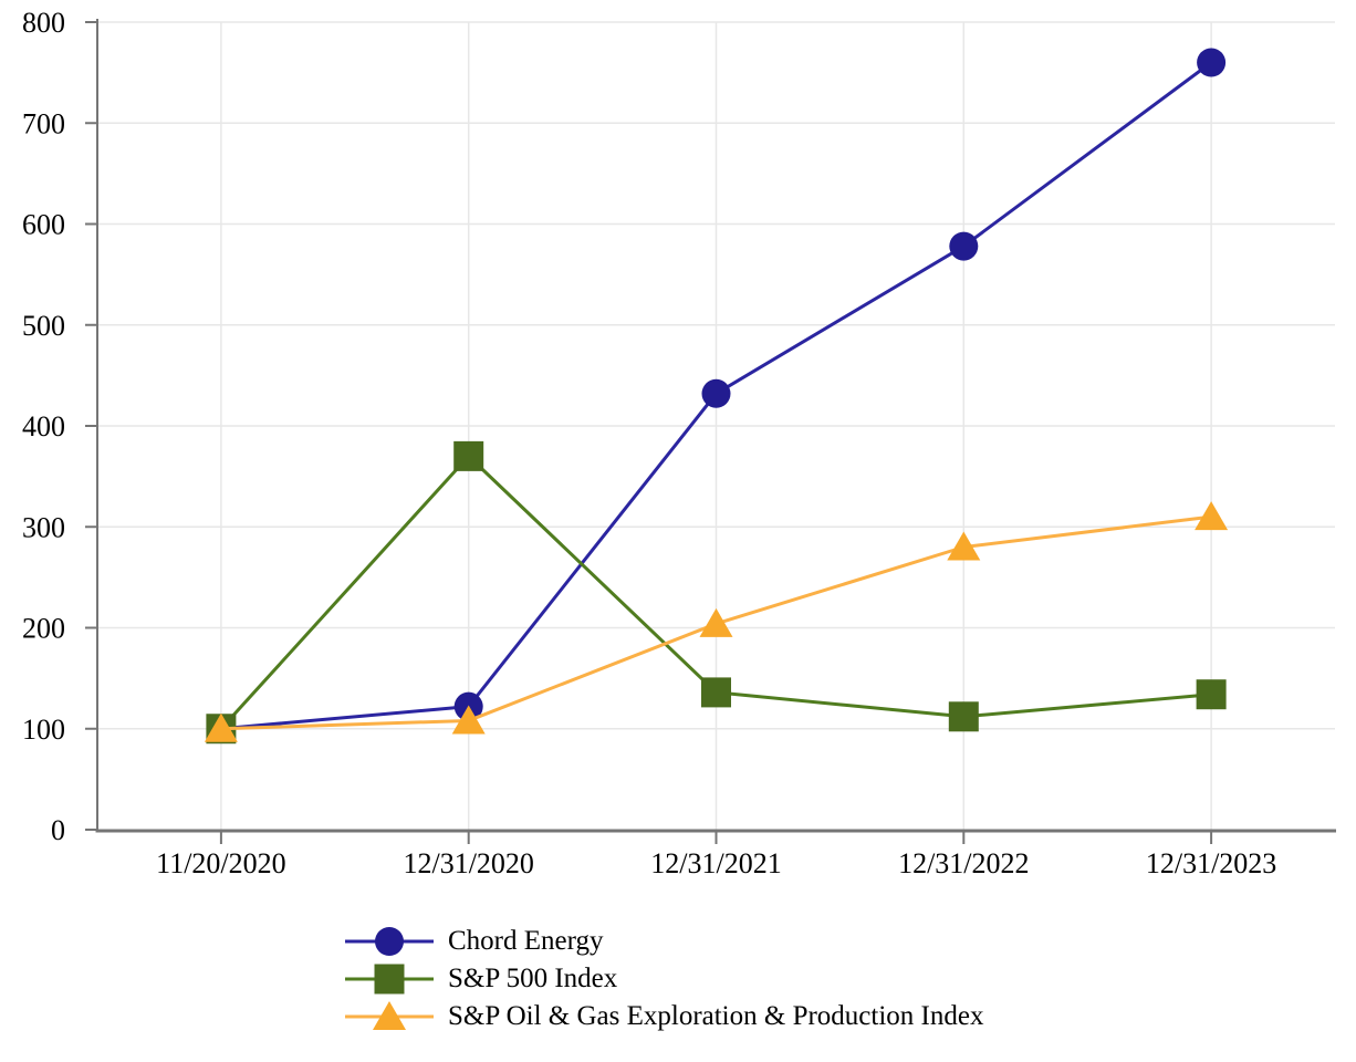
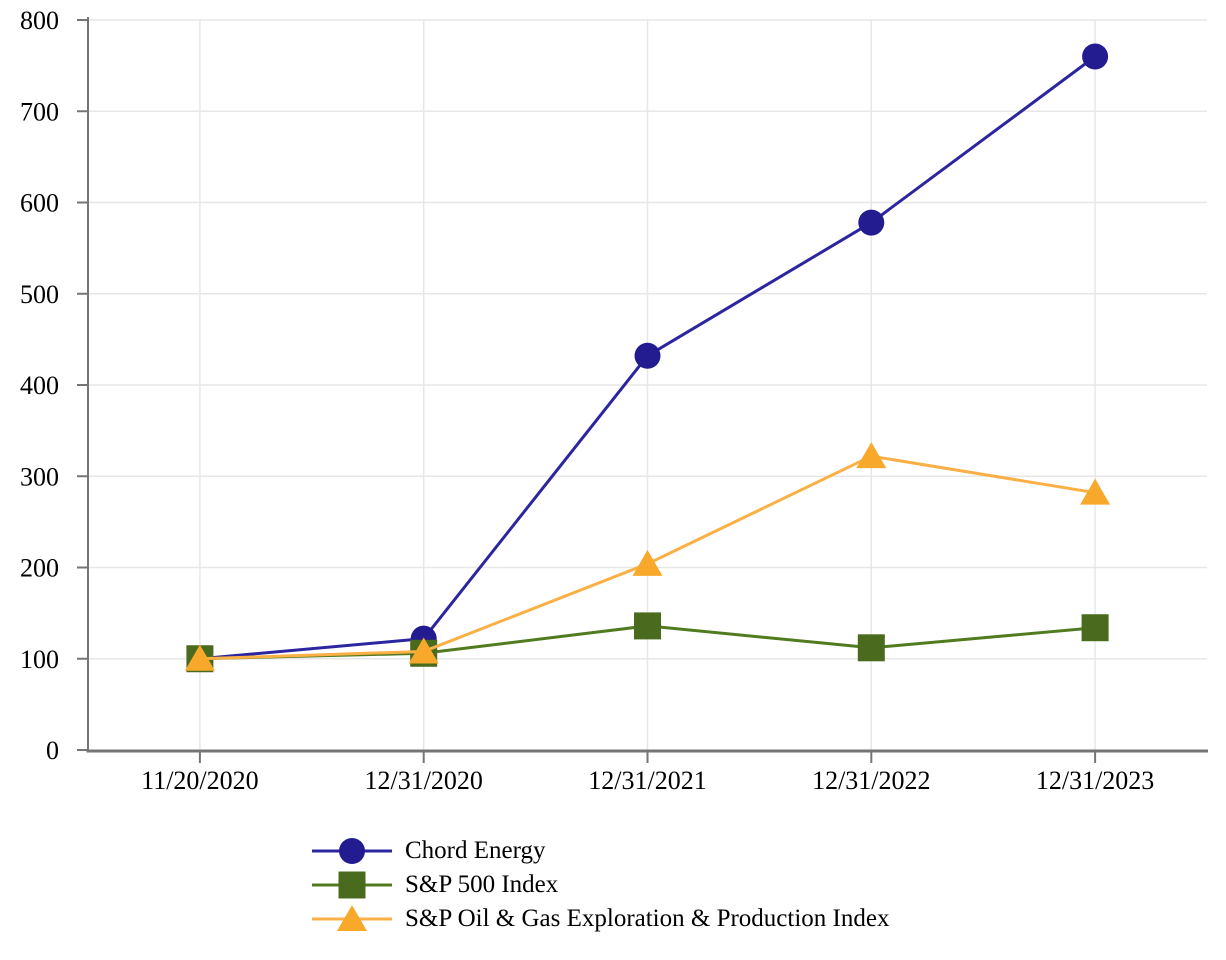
S&P 500 Index/12/31/2020: 370 -> 110
S&P Oil & Gas Exploration & Production Index/12/31/2022: 280 -> 320
S&P Oil & Gas Exploration & Production Index/12/31/2023: 310 -> 280
